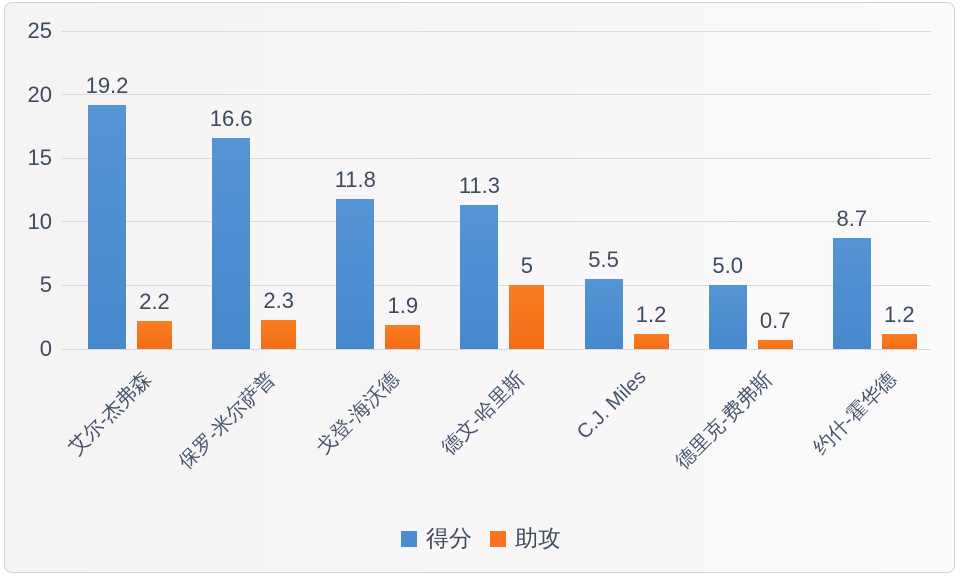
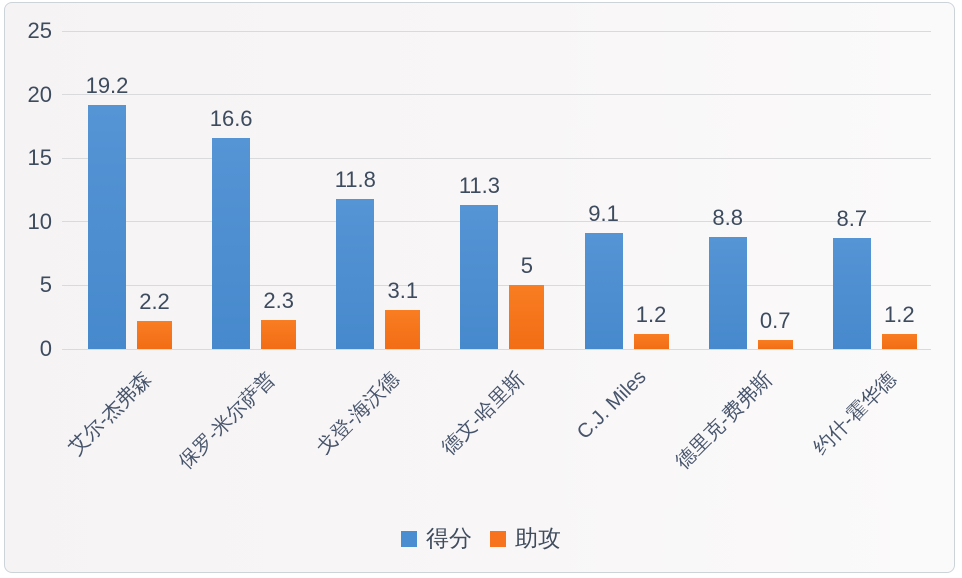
助攻/戈登-海沃德: 1.9 -> 3.1
得分/C.J. Miles: 5.5 -> 9.1
得分/德里克-费弗斯: 5.0 -> 8.8
